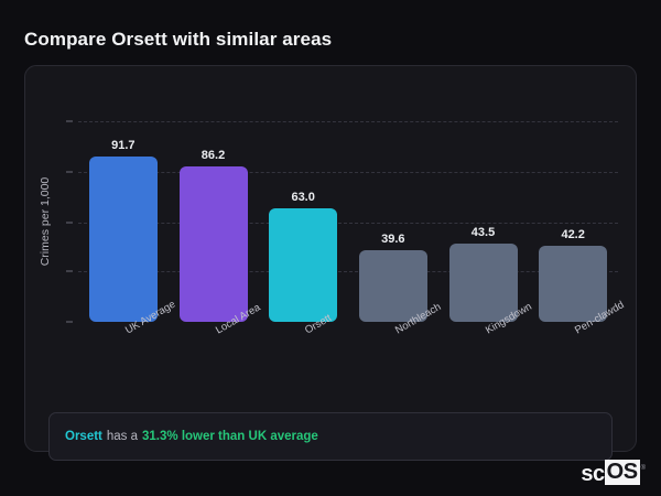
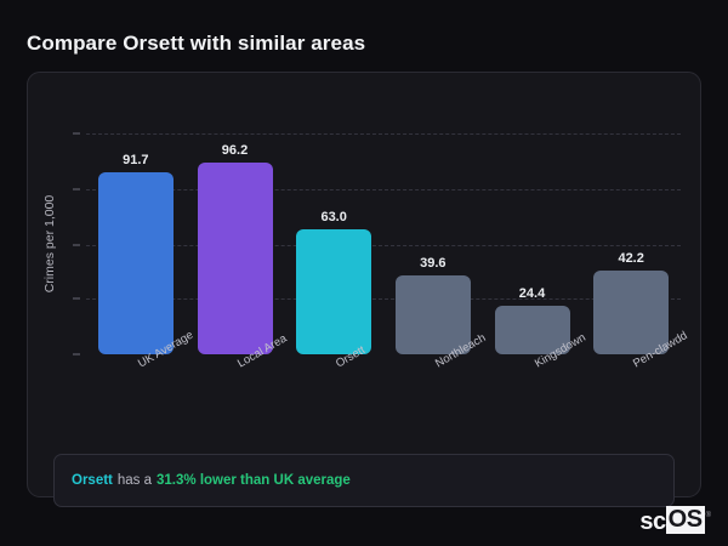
Local Area: 86.2 -> 96.2
Kingsdown: 43.5 -> 24.4
